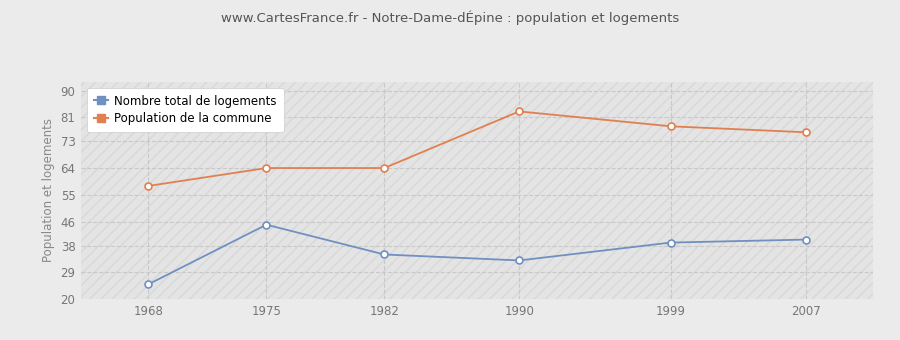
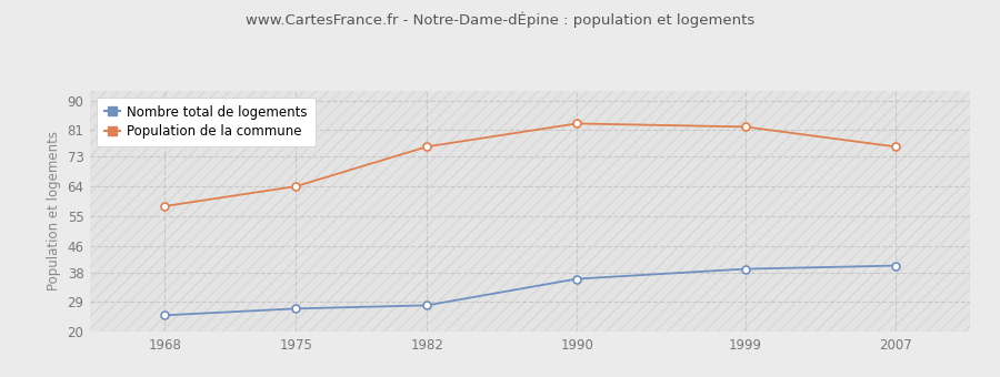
Nombre total de logements/1975: 45 -> 27
Nombre total de logements/1982: 35 -> 28
Population de la commune/1982: 64 -> 76
Nombre total de logements/1990: 33 -> 36
Population de la commune/1999: 78 -> 82
